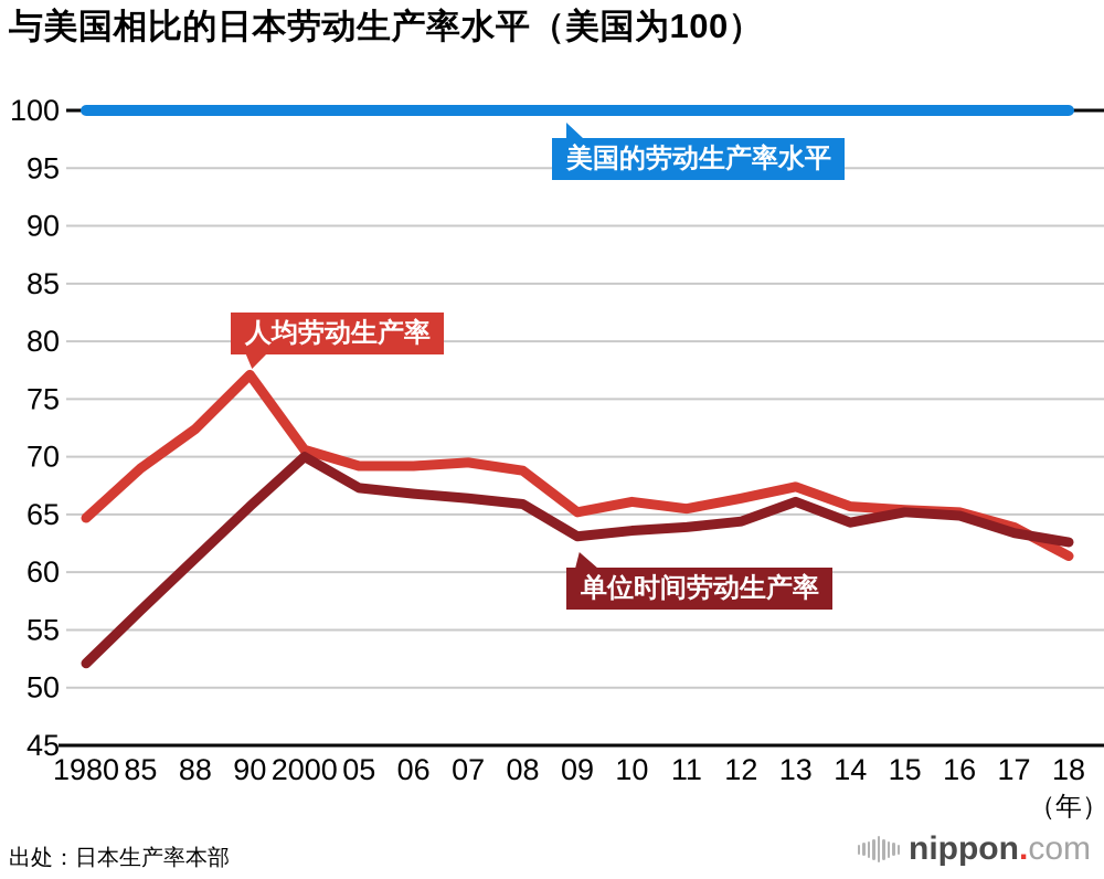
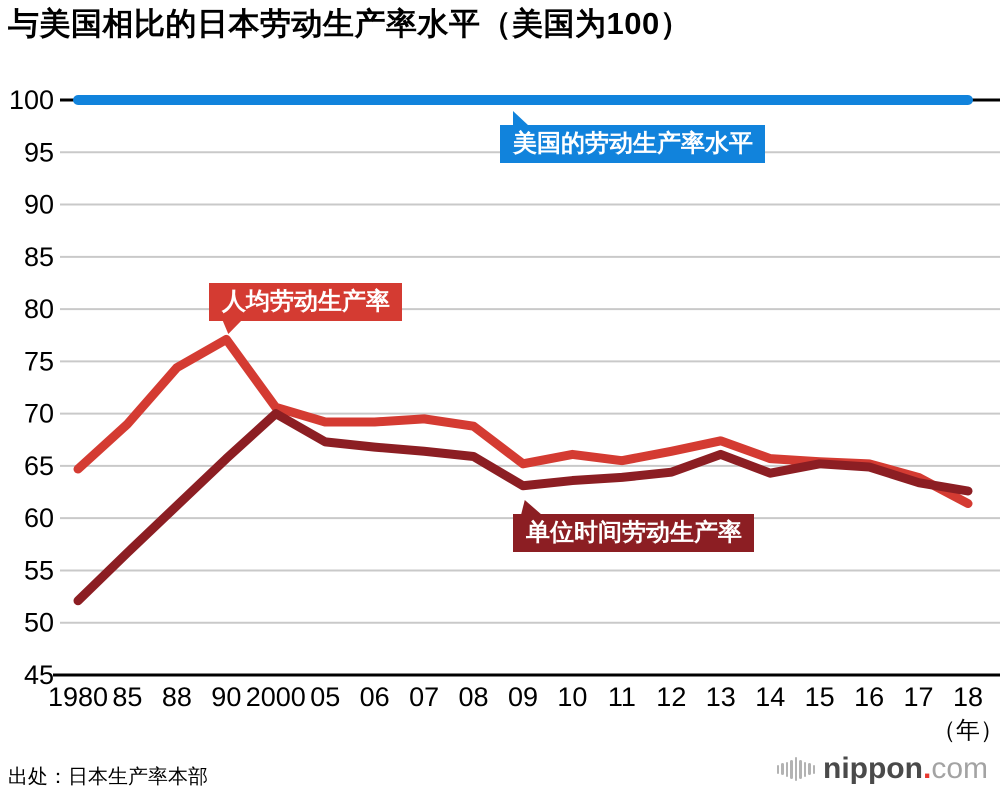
人均劳动生产率/88: 72.4 -> 74.4
